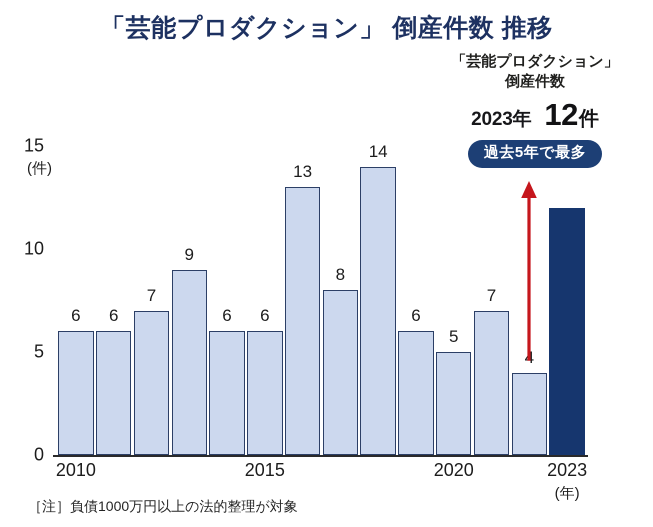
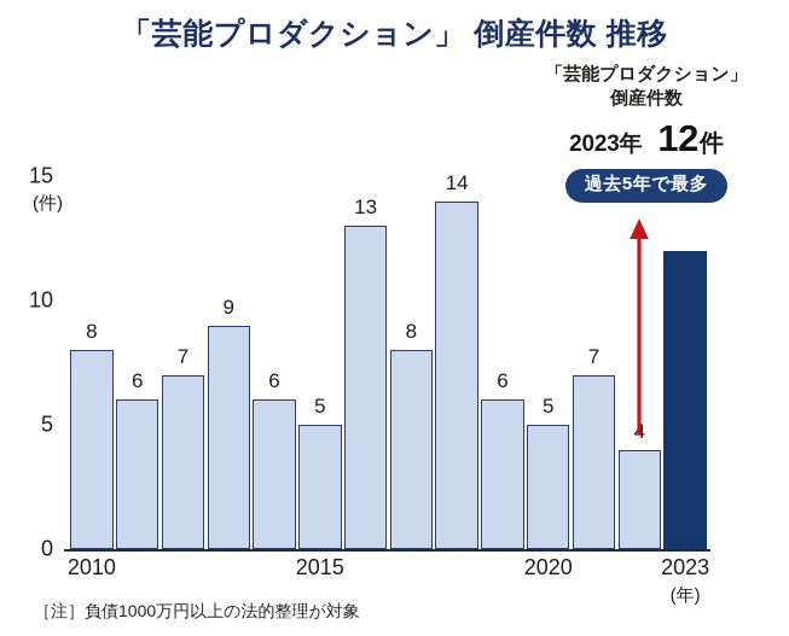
2010: 6 -> 8
2015: 6 -> 5
